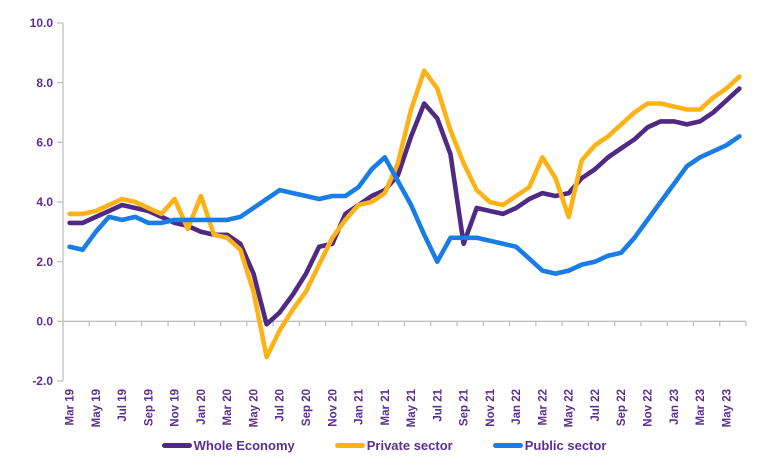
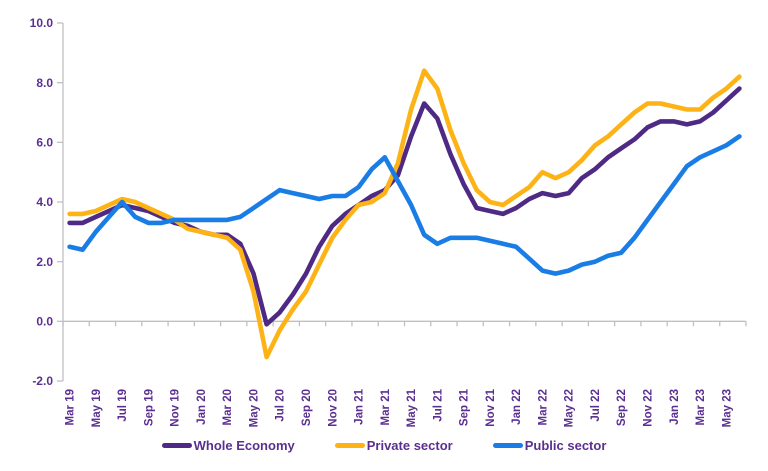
Public sector/Jul 19: 3.4 -> 4.0
Private sector/Nov 19: 4.1 -> 3.4
Private sector/Jan 20: 4.2 -> 3.0
Whole Economy/Nov 20: 2.6 -> 3.2
Public sector/Jul 21: 2.0 -> 2.6
Whole Economy/Sep 21: 2.6 -> 4.6
Private sector/Mar 22: 5.5 -> 5.0
Private sector/May 22: 3.5 -> 5.0
